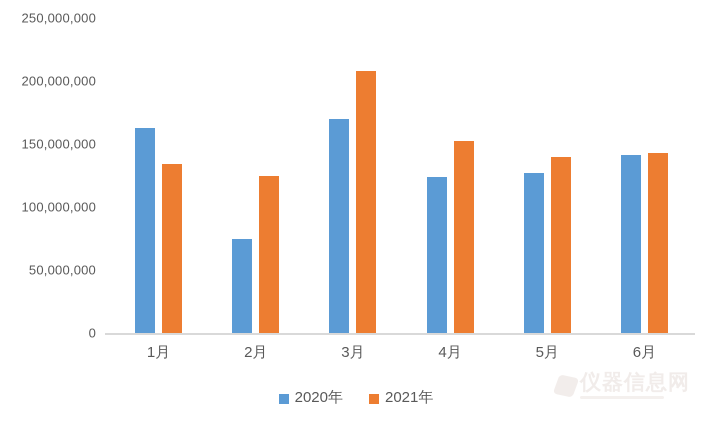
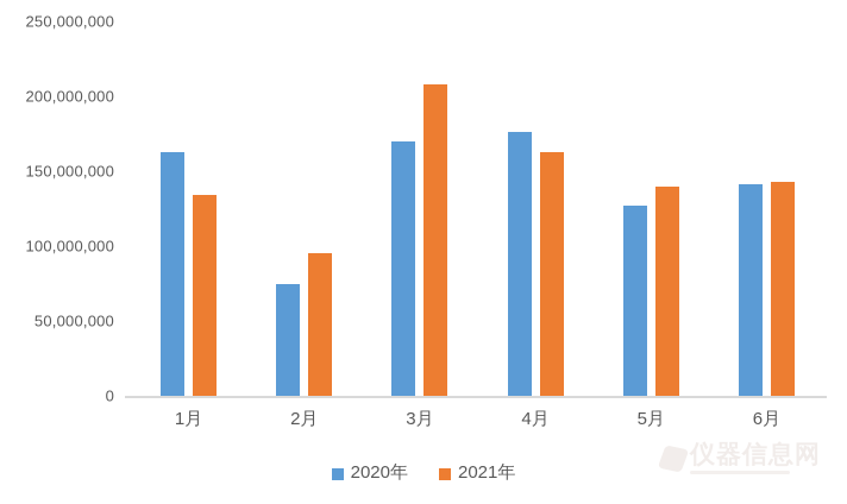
2021年/2月: 125000000 -> 95000000
2020年/4月: 124000000 -> 176000000
2021年/4月: 152000000 -> 163000000
